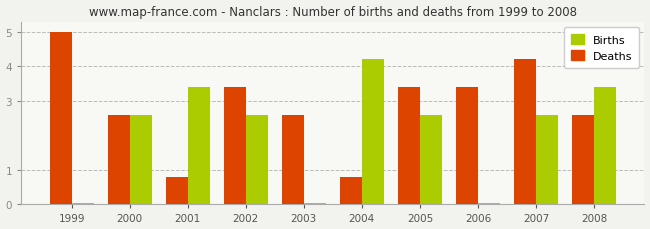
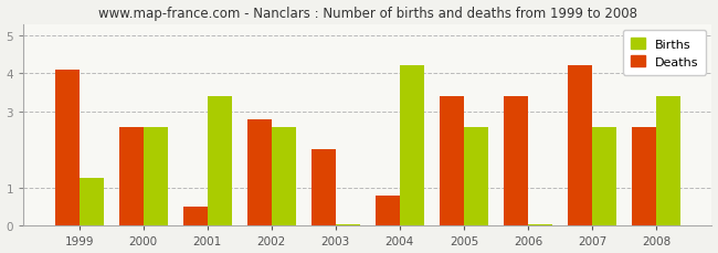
Deaths/1999: 5.0 -> 4.1
Births/1999: 0.05 -> 1.25
Deaths/2001: 0.8 -> 0.5
Deaths/2002: 3.4 -> 2.8
Deaths/2003: 2.6 -> 2.0
